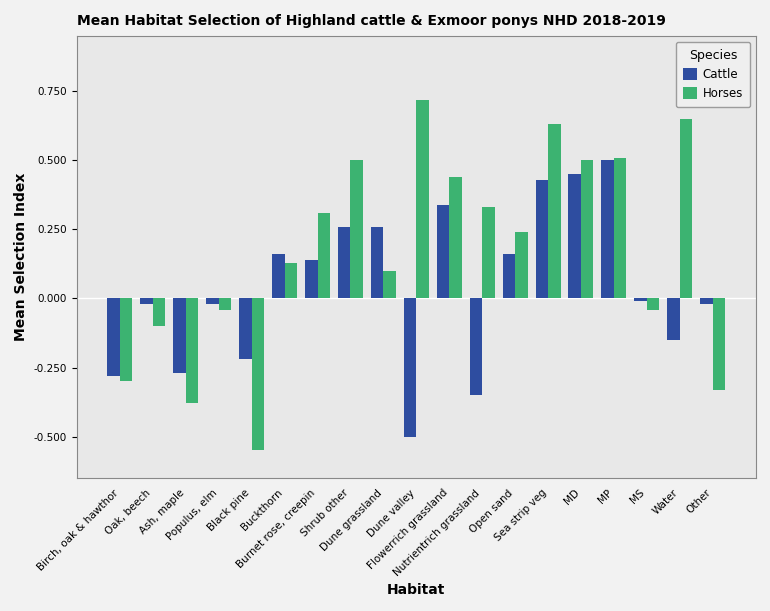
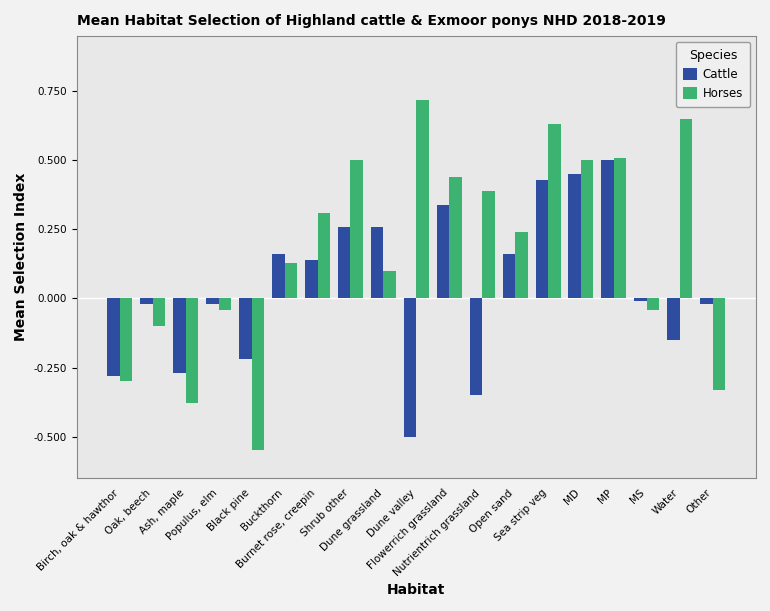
Horses/Nutrientrich grassland: 0.33 -> 0.39
